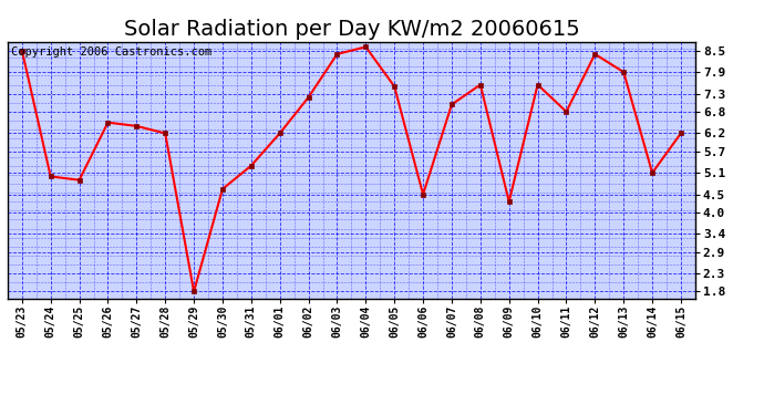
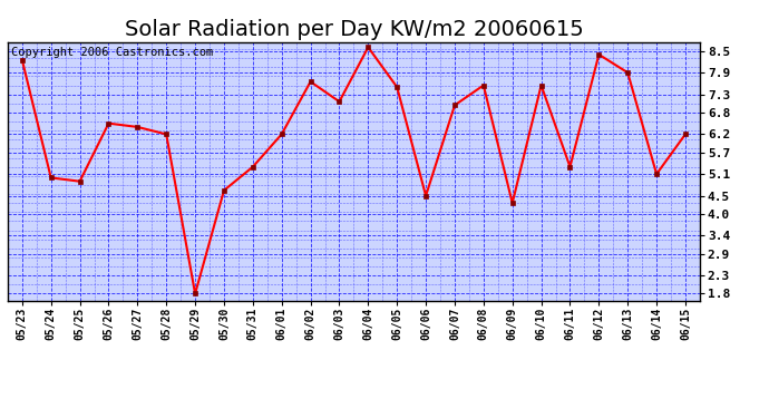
05/23: 8.50 -> 8.25
06/02: 7.20 -> 7.65
06/03: 8.40 -> 7.10
06/11: 6.80 -> 5.30
